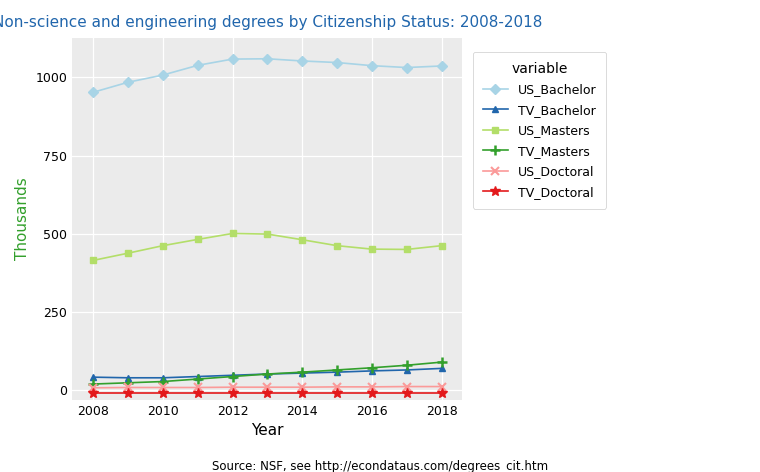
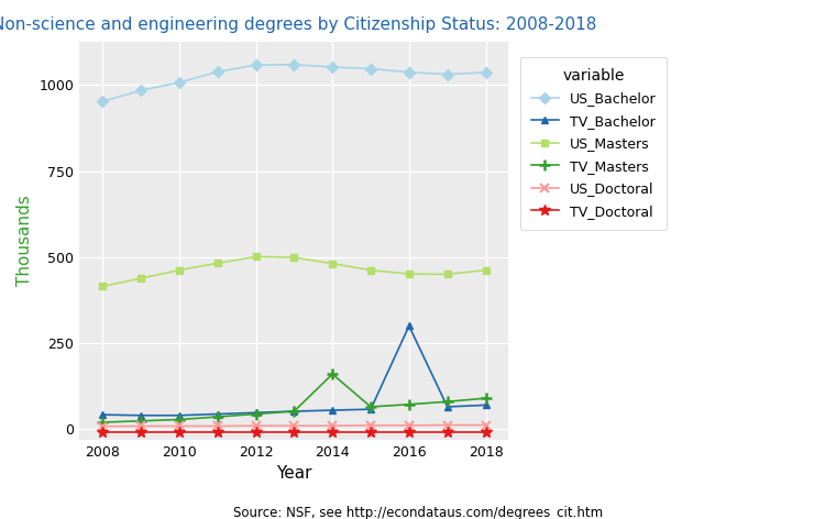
TV_Masters/2014: 58 -> 160
TV_Bachelor/2016: 62 -> 300
